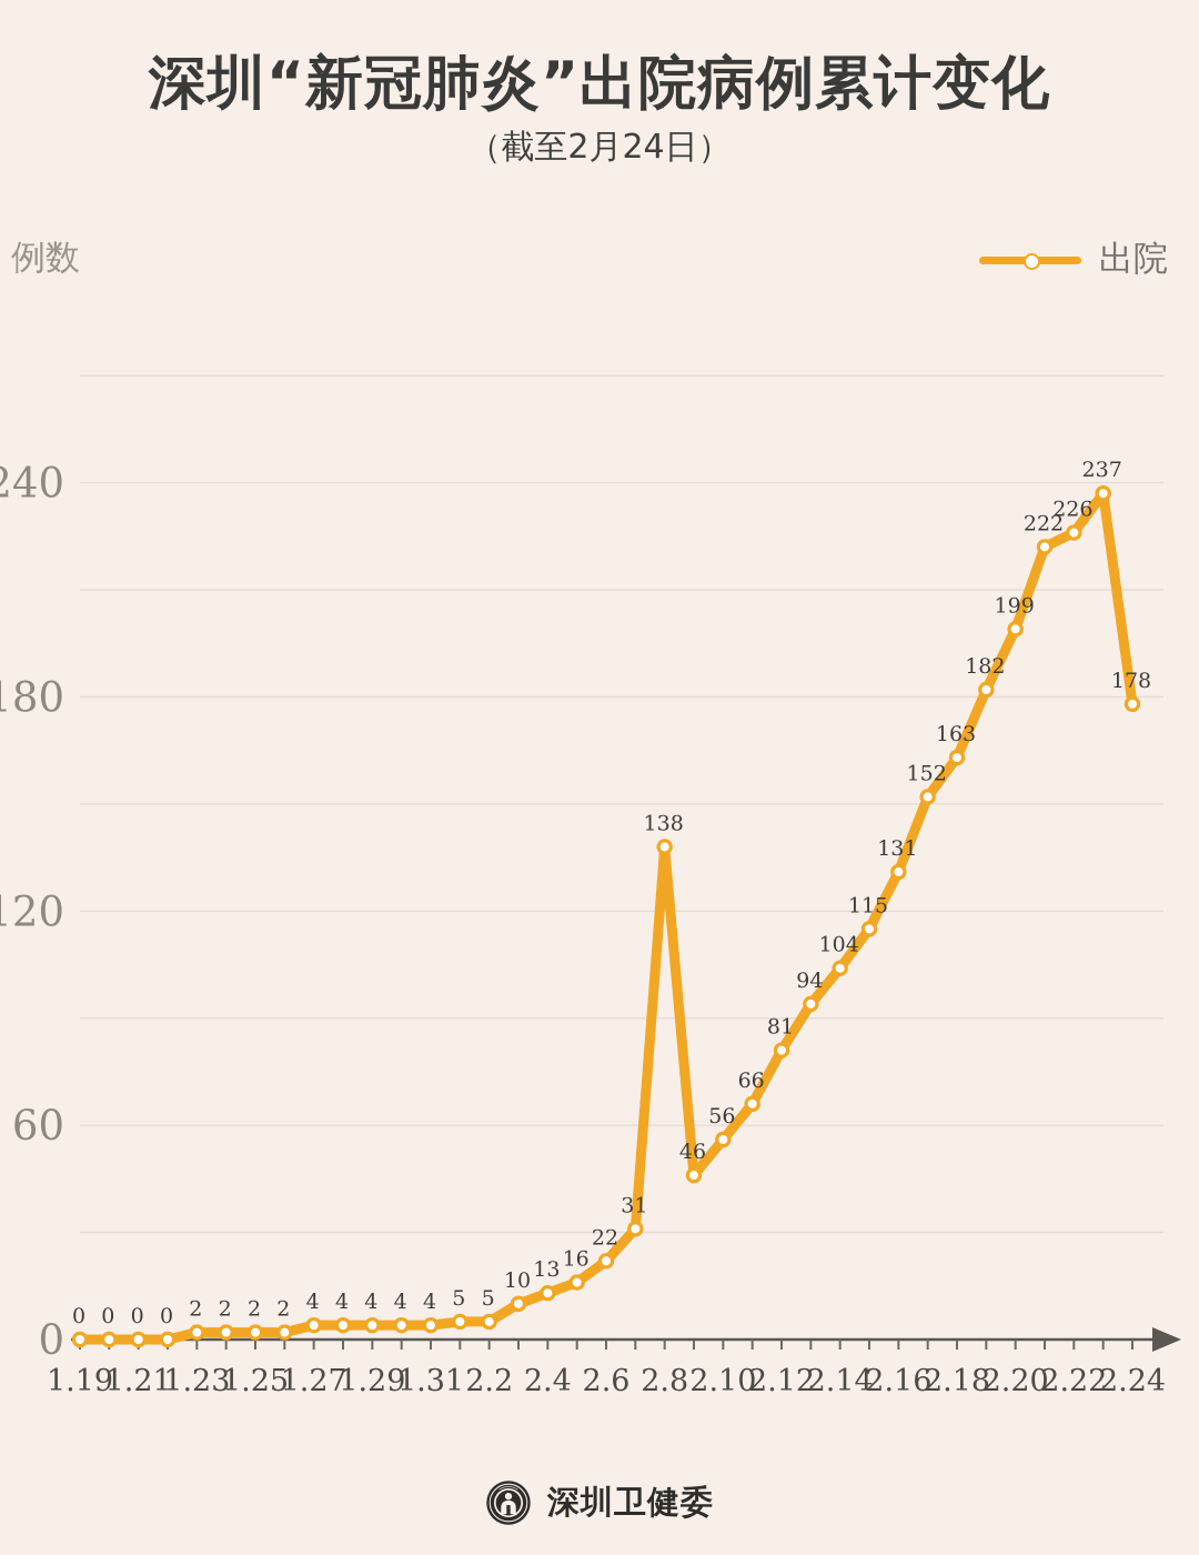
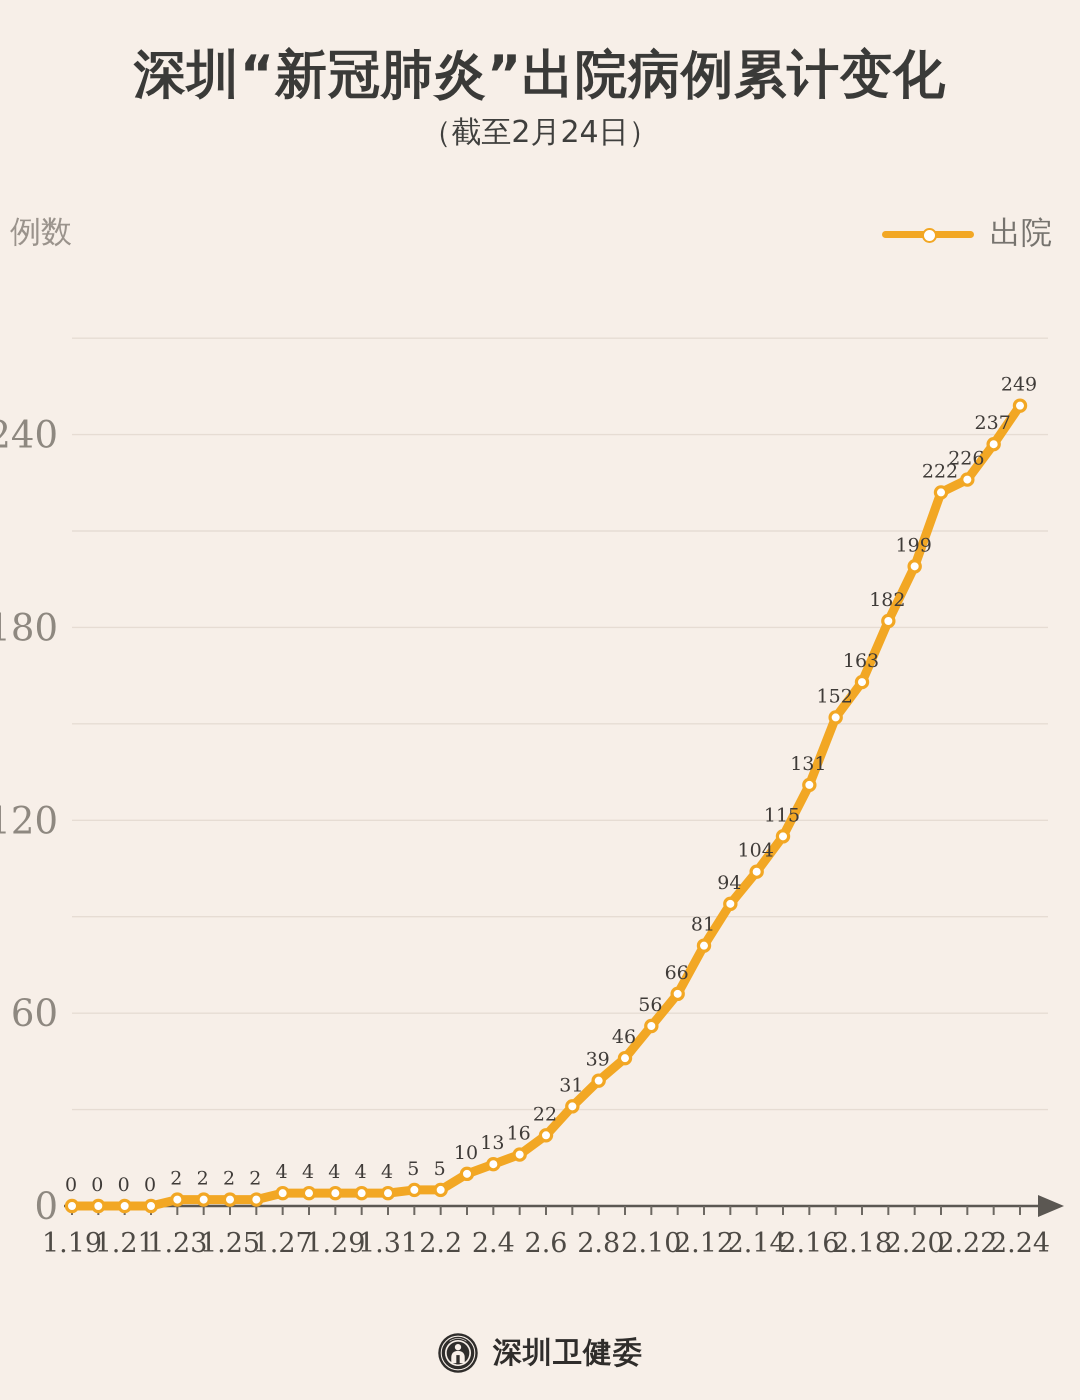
2.8: 138 -> 39
2.24: 178 -> 249
